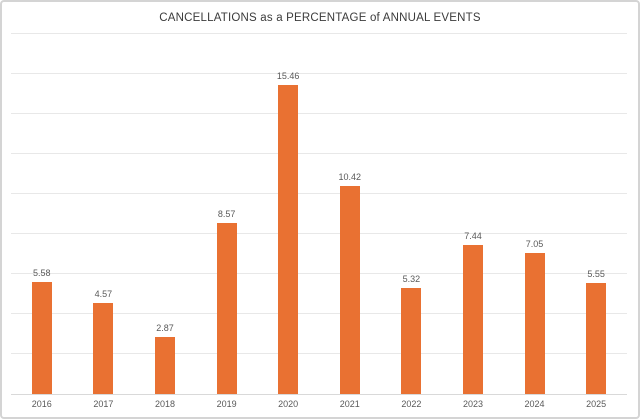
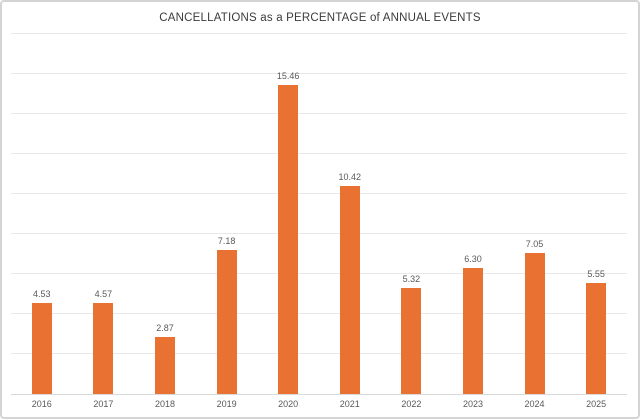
2016: 5.58 -> 4.53
2019: 8.57 -> 7.18
2023: 7.44 -> 6.30
